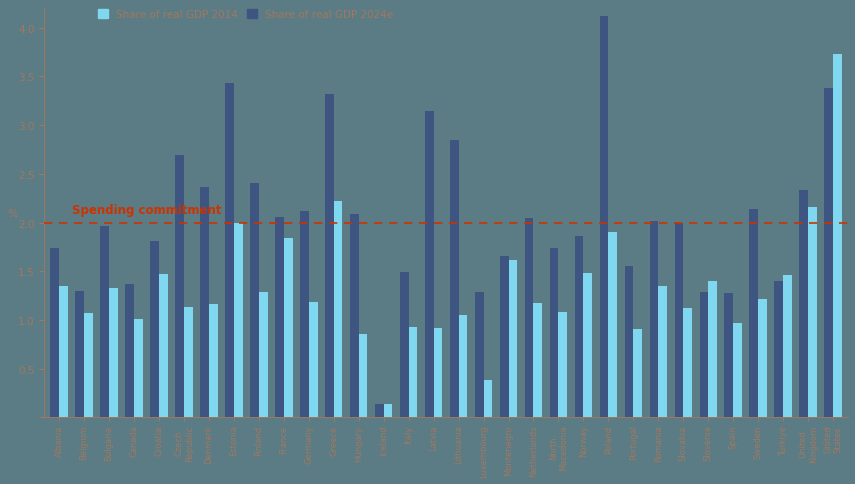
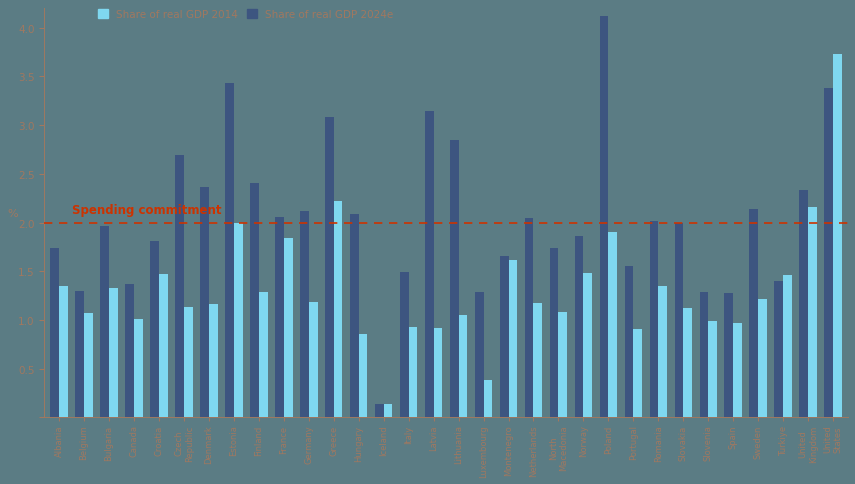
Share of real GDP 2024e/Greece: 3.32 -> 3.08
Share of real GDP 2014/Slovenia: 1.40 -> 0.99
